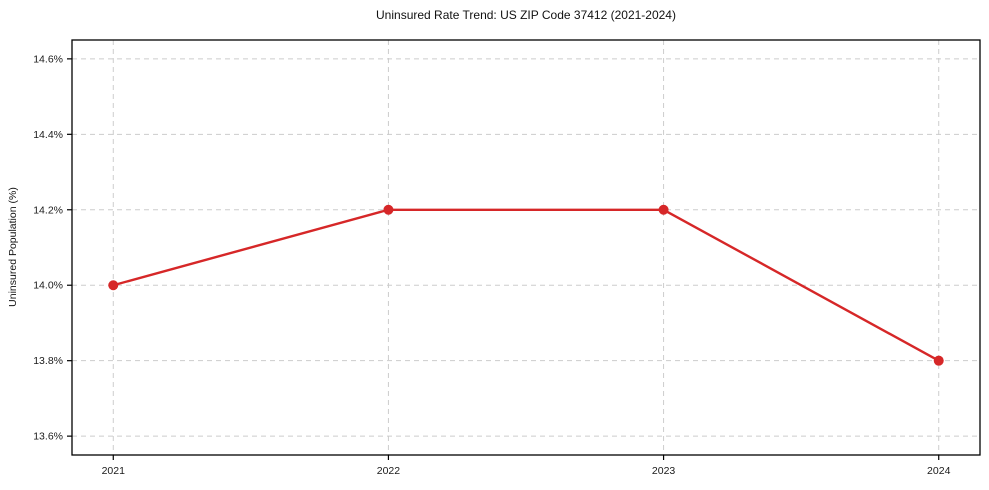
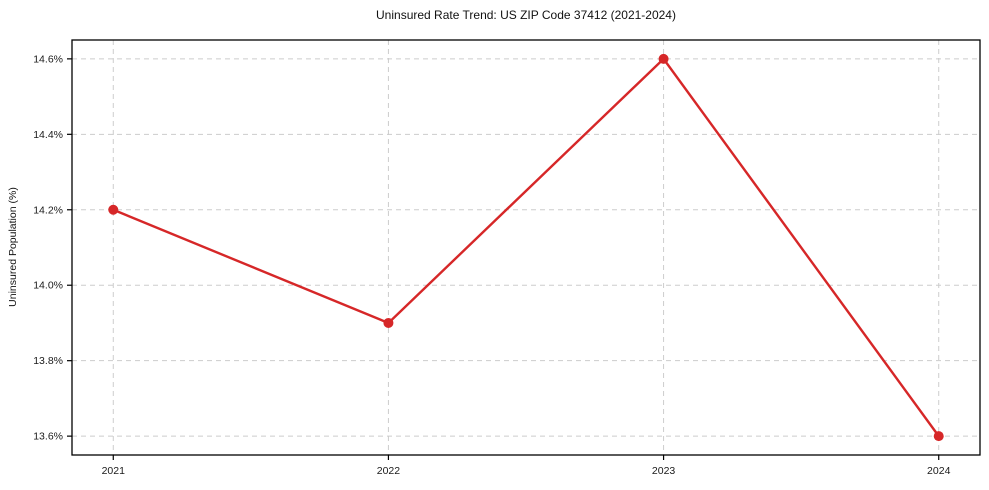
2021: 14.0% -> 14.2%
2022: 14.2% -> 13.9%
2023: 14.2% -> 14.6%
2024: 13.8% -> 13.6%
